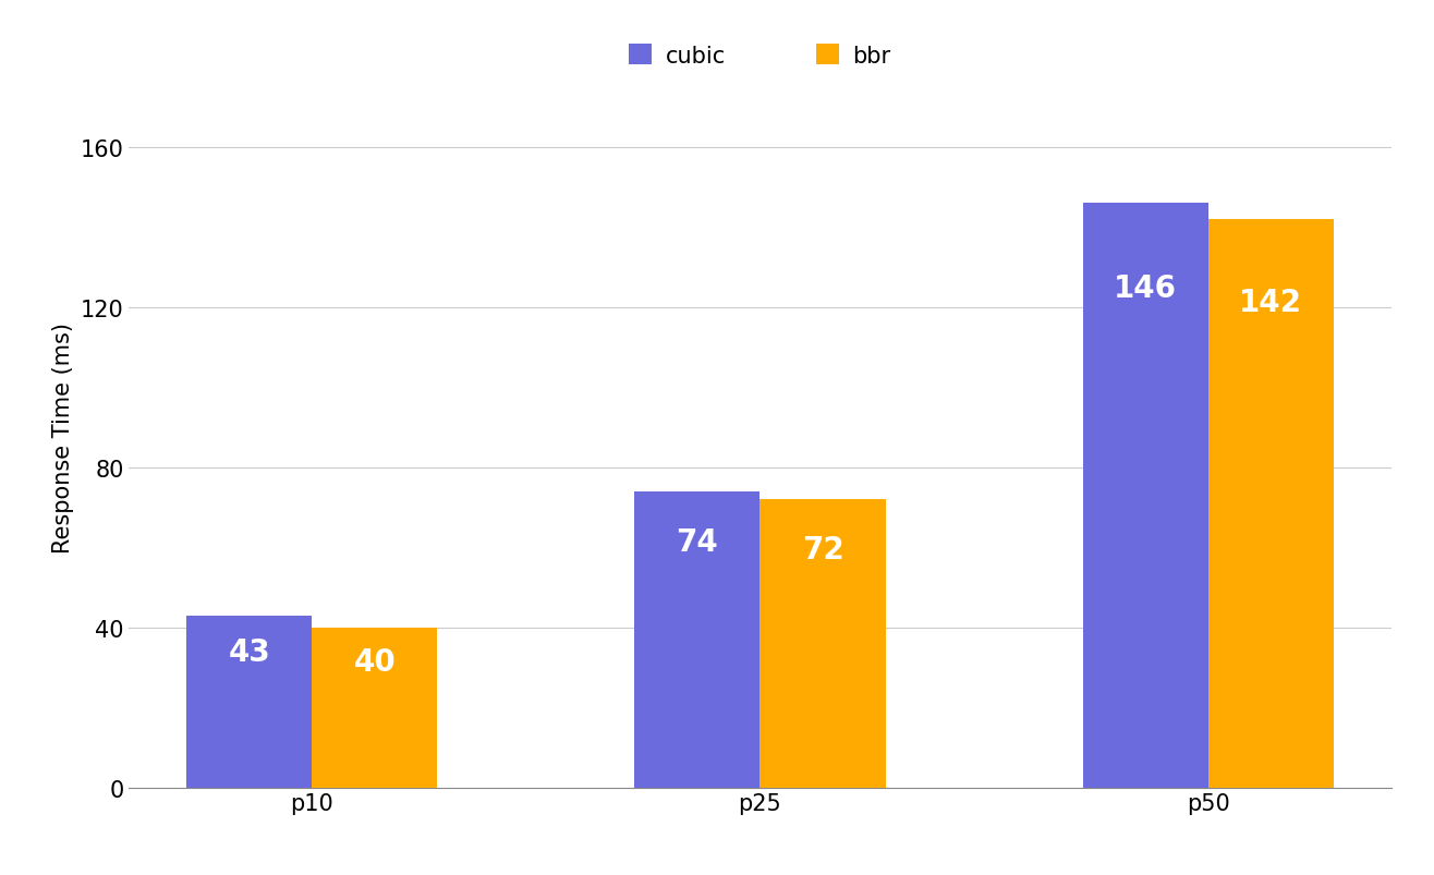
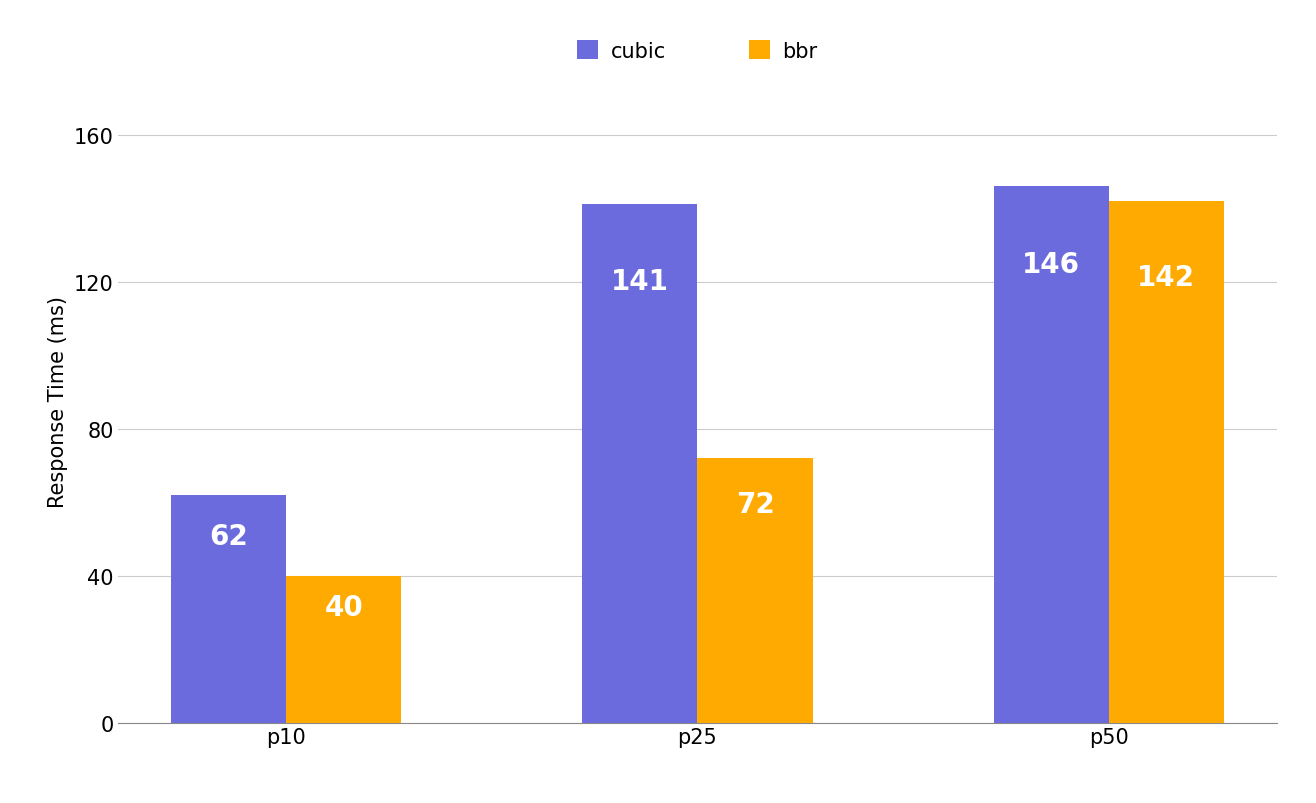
cubic/p10: 43 -> 62
cubic/p25: 74 -> 141
